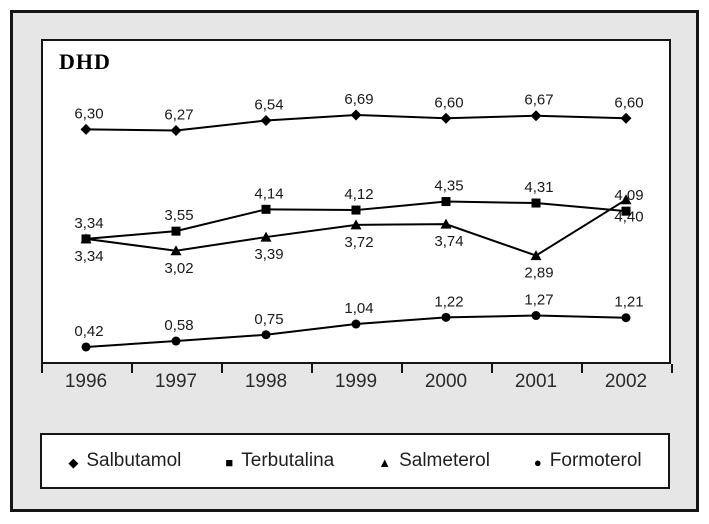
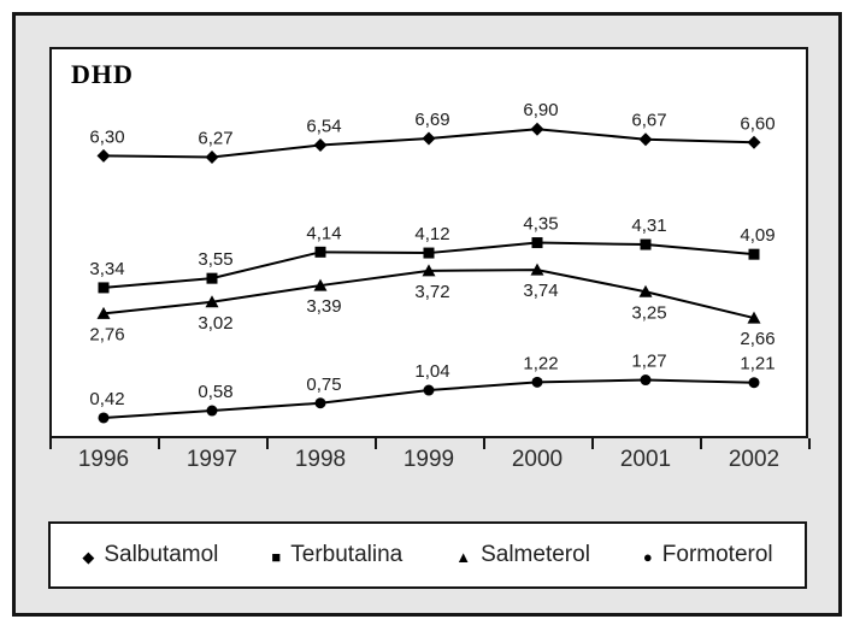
Salmeterol/1996: 3,34 -> 2,76
Salbutamol/2000: 6,60 -> 6,90
Salmeterol/2001: 2,89 -> 3,25
Salmeterol/2002: 4,40 -> 2,66
